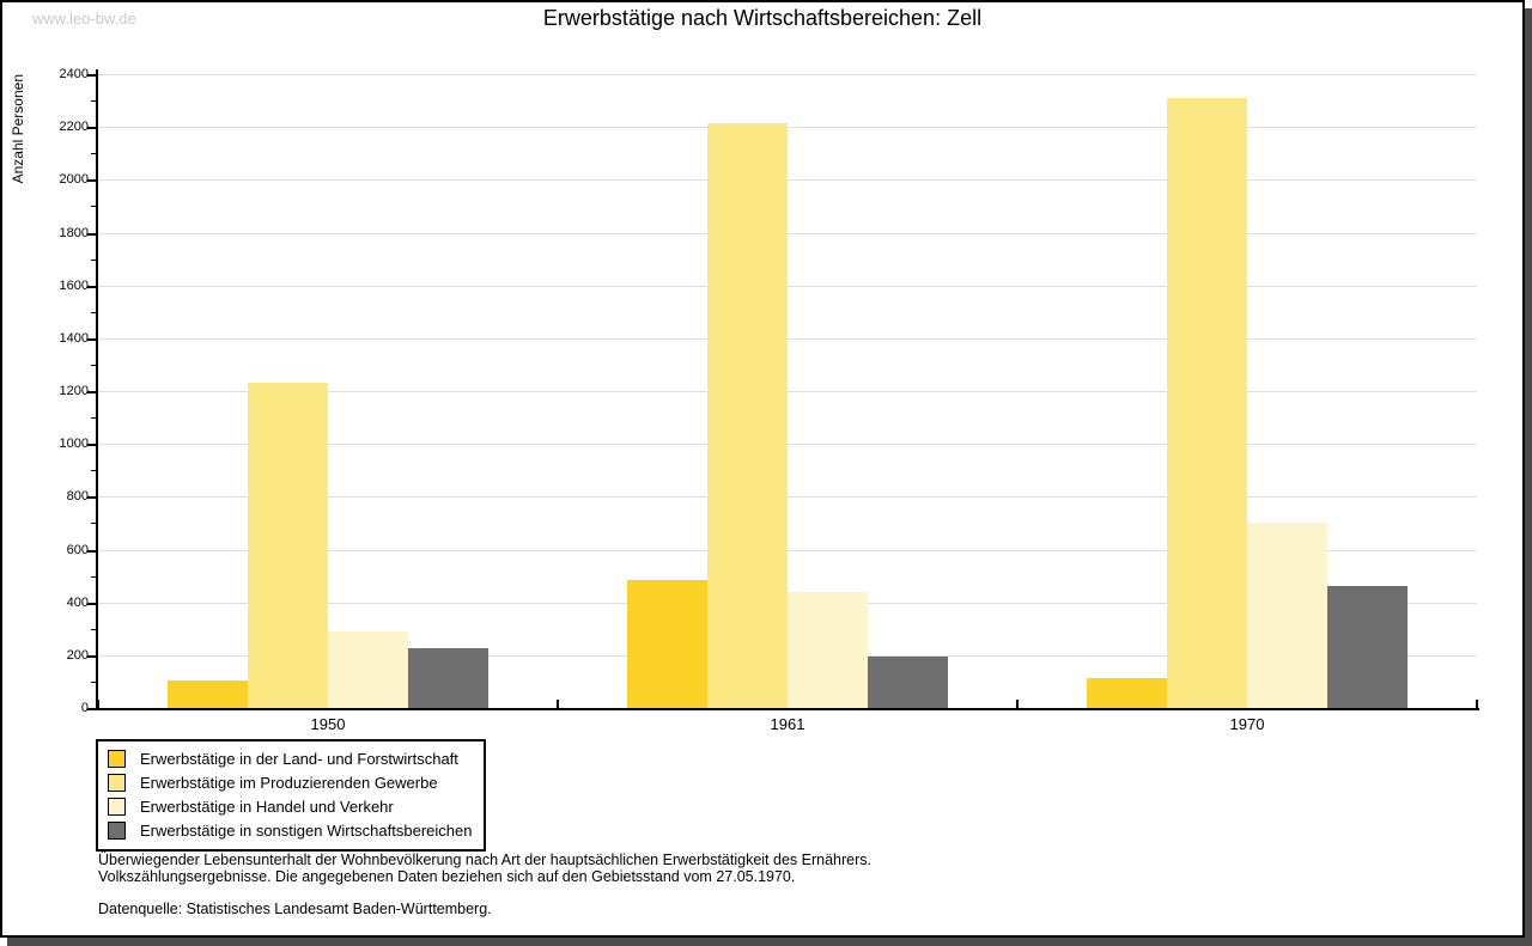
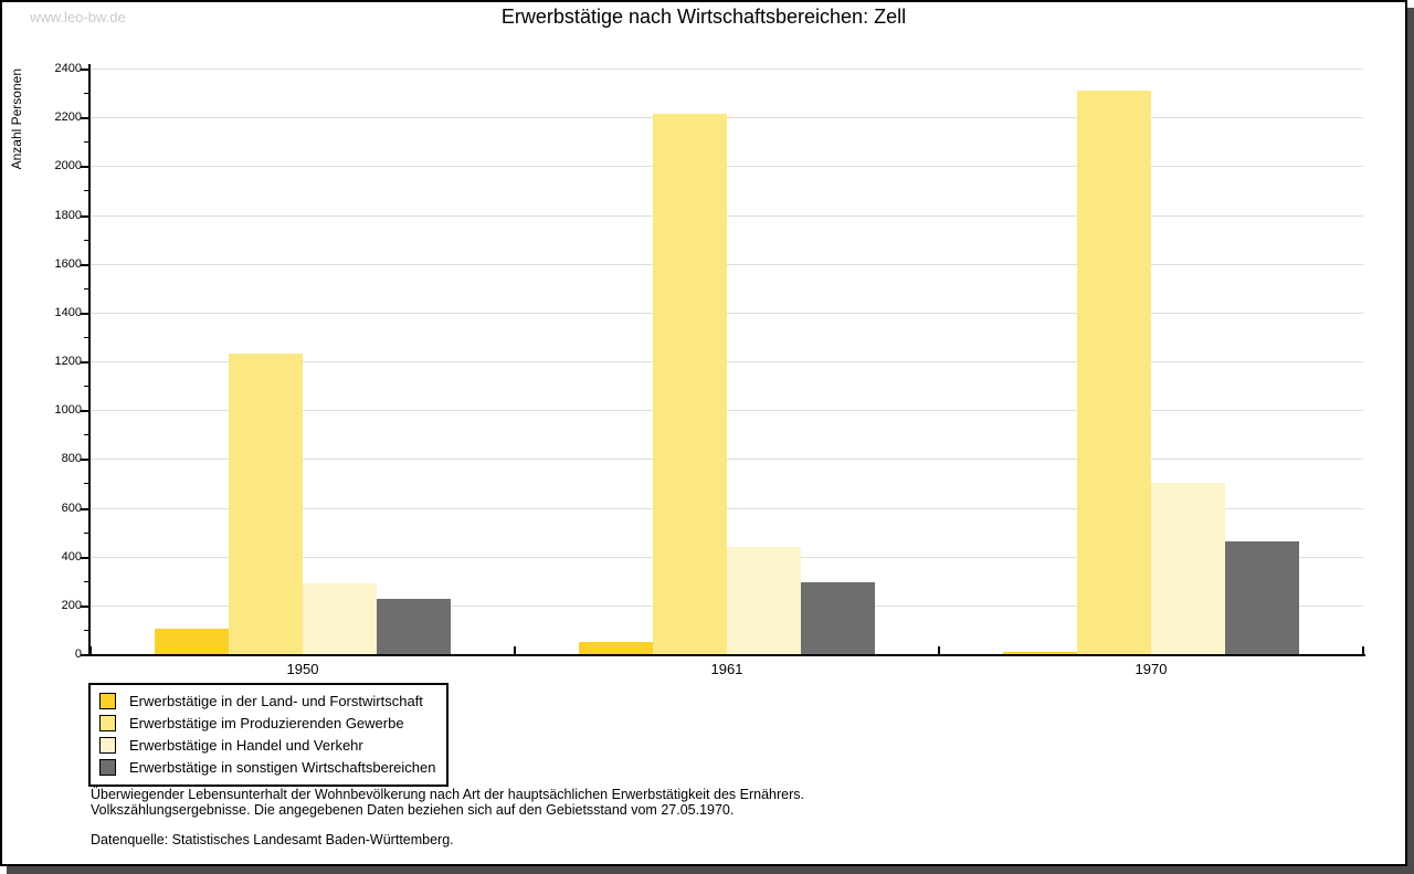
Erwerbstätige in der Land- und Forstwirtschaft/1961: 490 -> 60
Erwerbstätige in sonstigen Wirtschaftsbereichen/1961: 200 -> 300
Erwerbstätige in der Land- und Forstwirtschaft/1970: 120 -> 10
